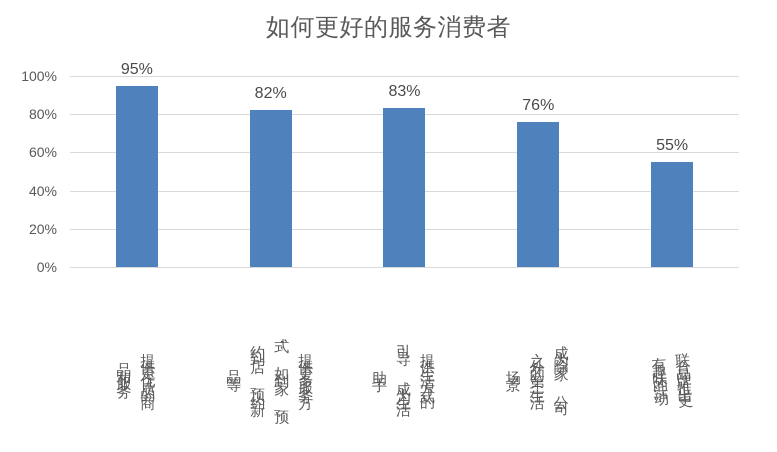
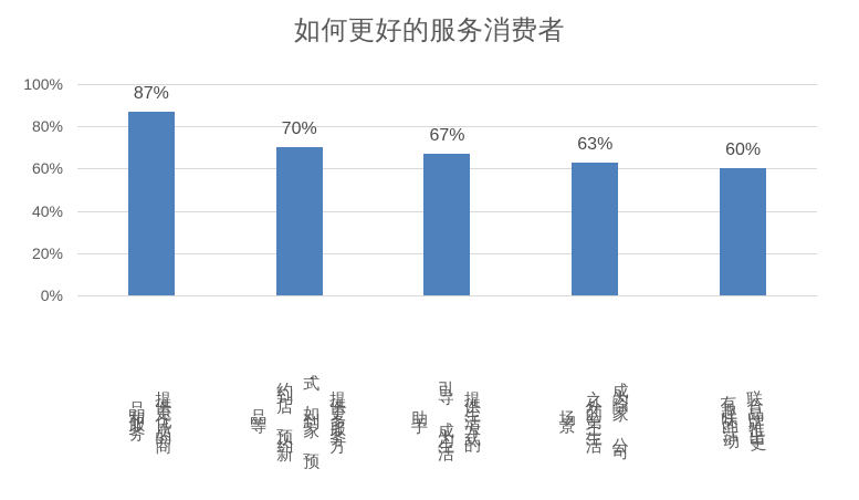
提供更优质的商品和服务: 95% -> 87%
提供更多服务方式：如到家、预约到店、预约新品等: 82% -> 70%
提供生活方式的引导，成为生活助手: 83% -> 67%
成为除家、公司之外的第三生活场景: 76% -> 63%
联合品牌推出更有趣味的活动: 55% -> 60%
